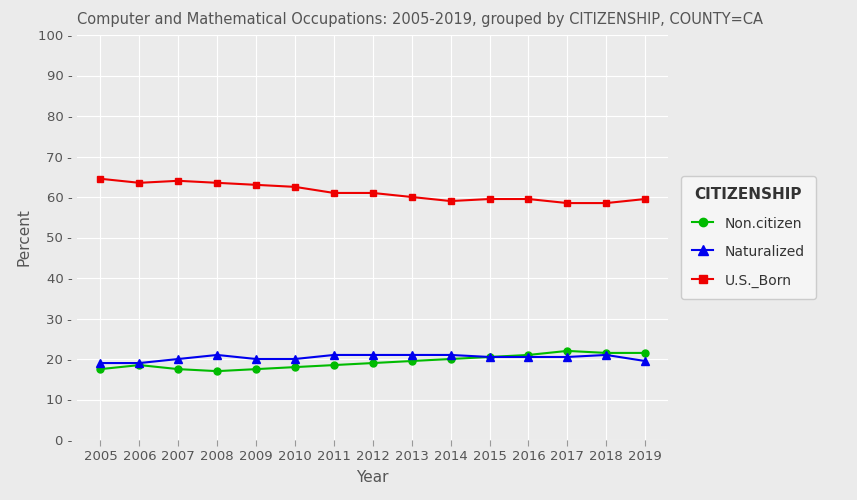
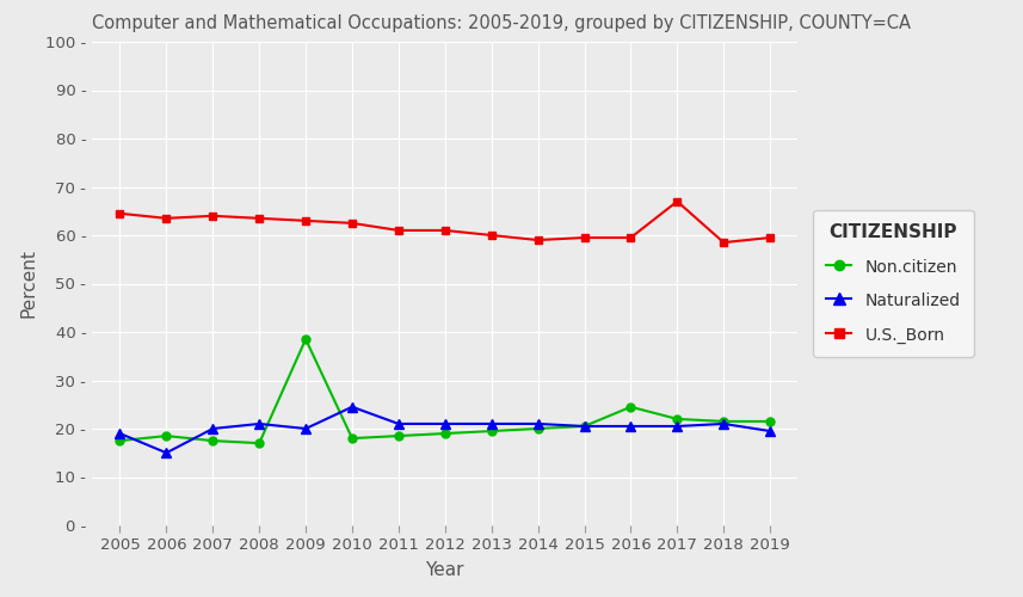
Naturalized/2006: 19.0 - -> 15.0 -
Non.citizen/2009: 17.5 - -> 38.5 -
Naturalized/2010: 20.0 - -> 24.5 -
Non.citizen/2016: 21.0 - -> 24.5 -
U.S._Born/2017: 58.5 - -> 67.0 -
